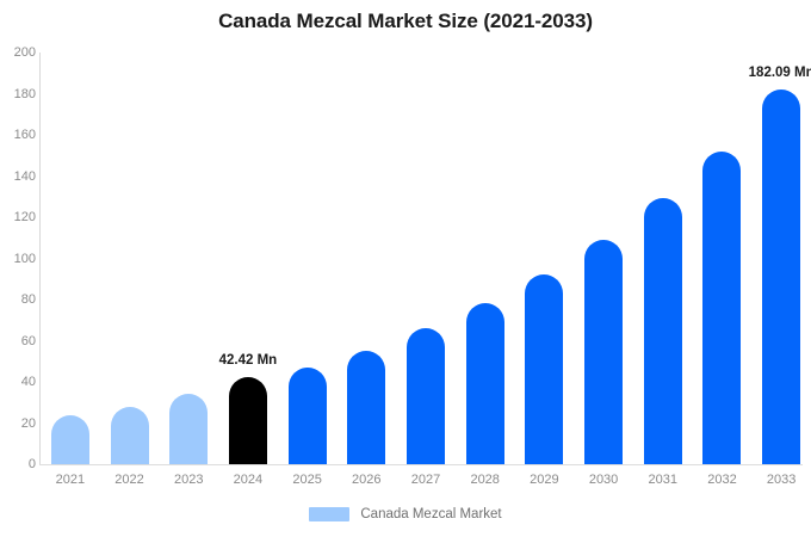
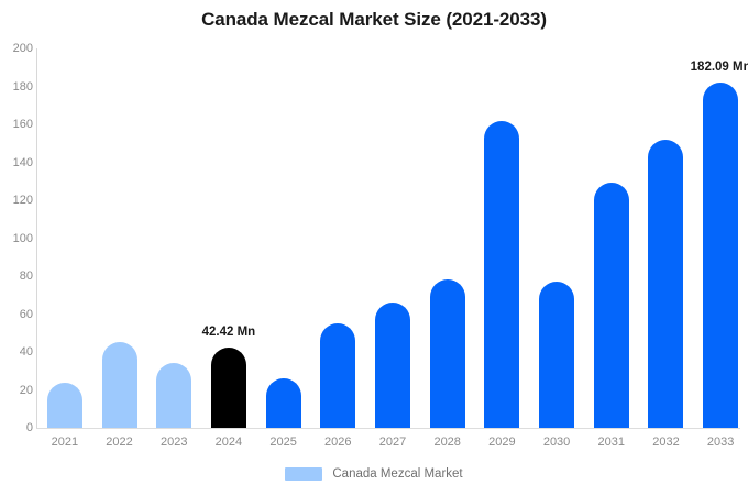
2022: 28 -> 45
2025: 47 -> 26
2029: 92 -> 162
2030: 109 -> 77
